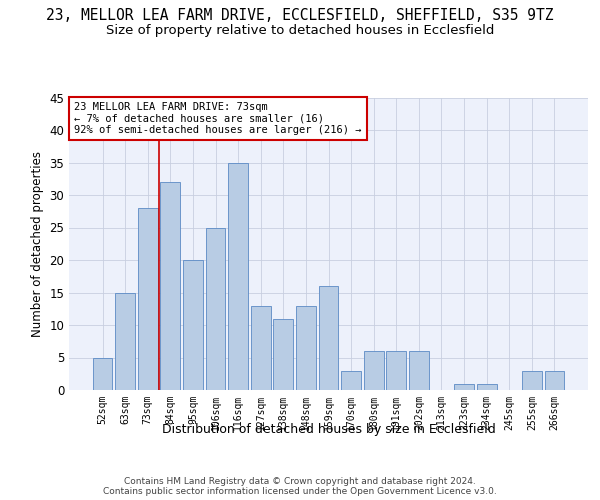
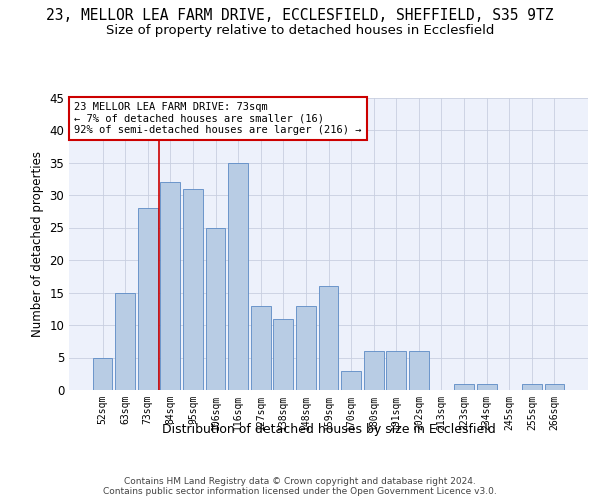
95sqm: 20 -> 31
255sqm: 3 -> 1
266sqm: 3 -> 1
